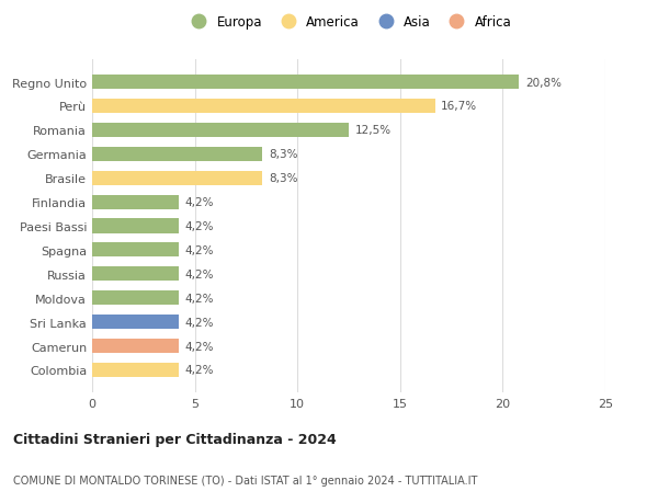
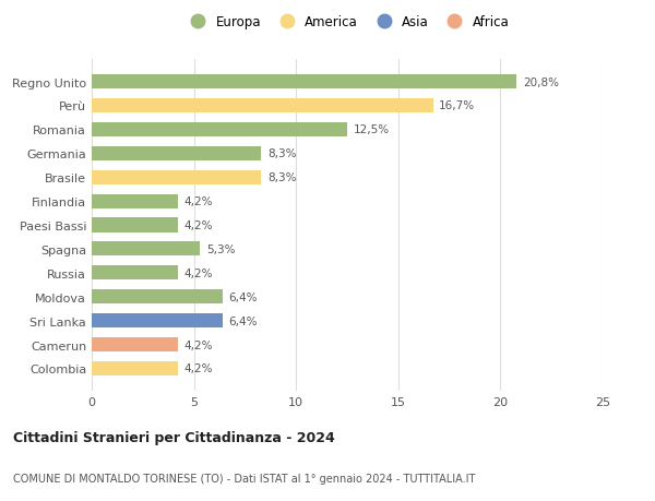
Spagna: 4,2% -> 5,3%
Moldova: 4,2% -> 6,4%
Sri Lanka: 4,2% -> 6,4%
